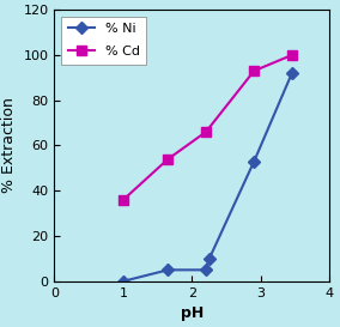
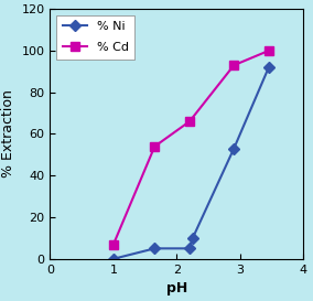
% Cd/1: 36 -> 7
